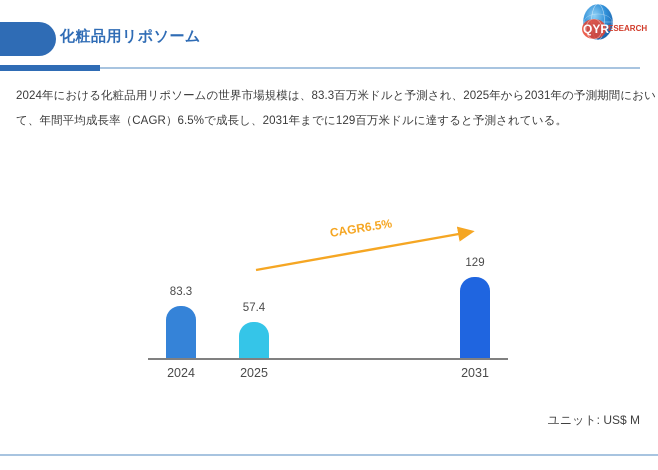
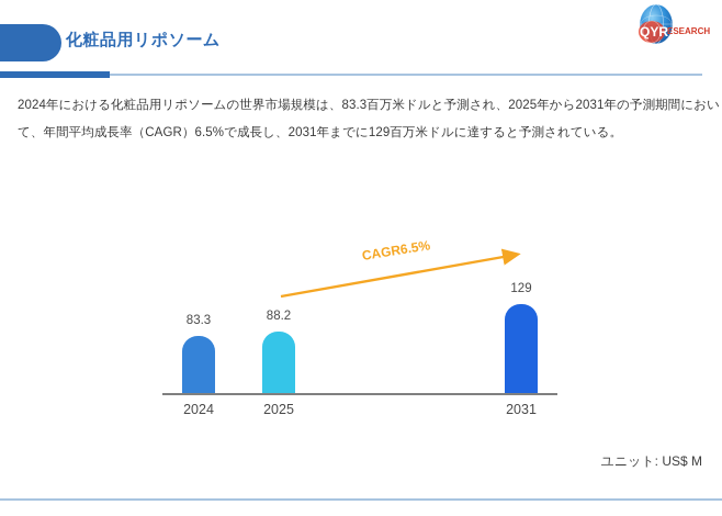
2025: 57.4 -> 88.2
